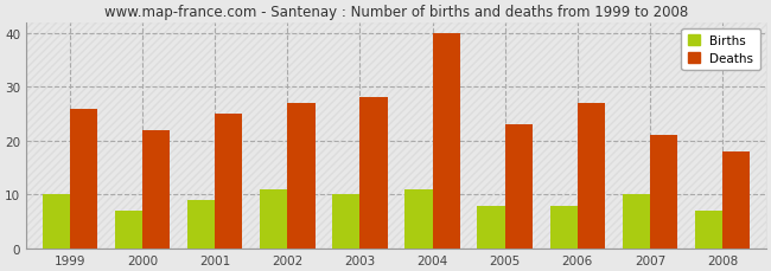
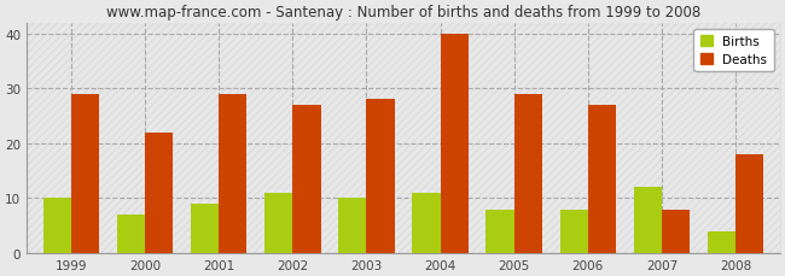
Deaths/1999: 26 -> 29
Deaths/2001: 25 -> 29
Deaths/2005: 23 -> 29
Births/2007: 10 -> 12
Deaths/2007: 21 -> 8
Births/2008: 7 -> 4
